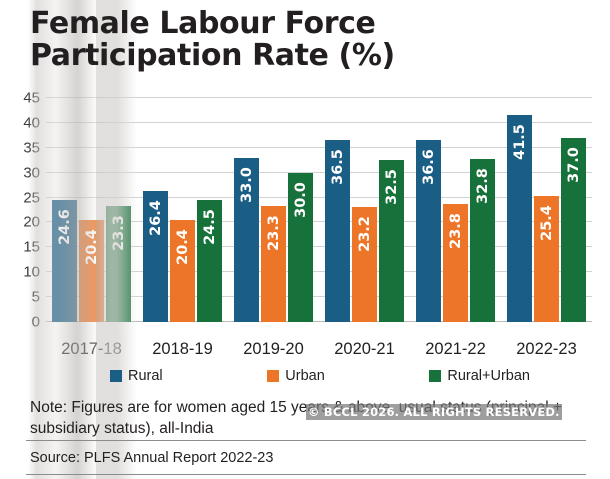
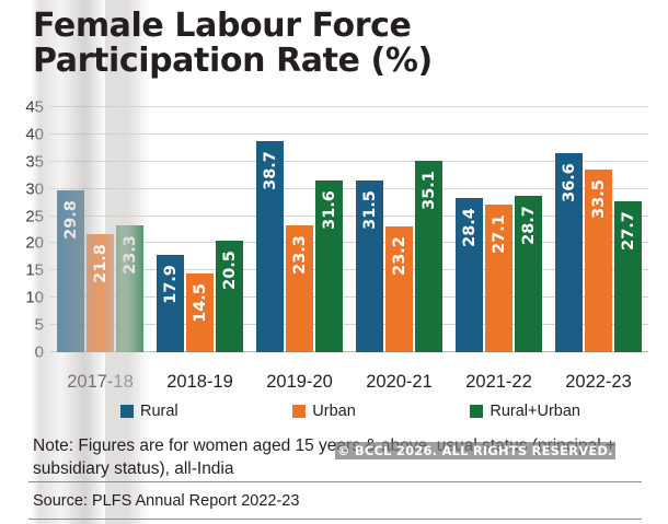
Rural/2017-18: 24.6 -> 29.8
Urban/2017-18: 20.4 -> 21.8
Rural/2018-19: 26.4 -> 17.9
Urban/2018-19: 20.4 -> 14.5
Rural+Urban/2018-19: 24.5 -> 20.5
Rural/2019-20: 33.0 -> 38.7
Rural+Urban/2019-20: 30.0 -> 31.6
Rural/2020-21: 36.5 -> 31.5
Rural+Urban/2020-21: 32.5 -> 35.1
Rural/2021-22: 36.6 -> 28.4
Urban/2021-22: 23.8 -> 27.1
Rural+Urban/2021-22: 32.8 -> 28.7
Rural/2022-23: 41.5 -> 36.6
Urban/2022-23: 25.4 -> 33.5
Rural+Urban/2022-23: 37.0 -> 27.7
